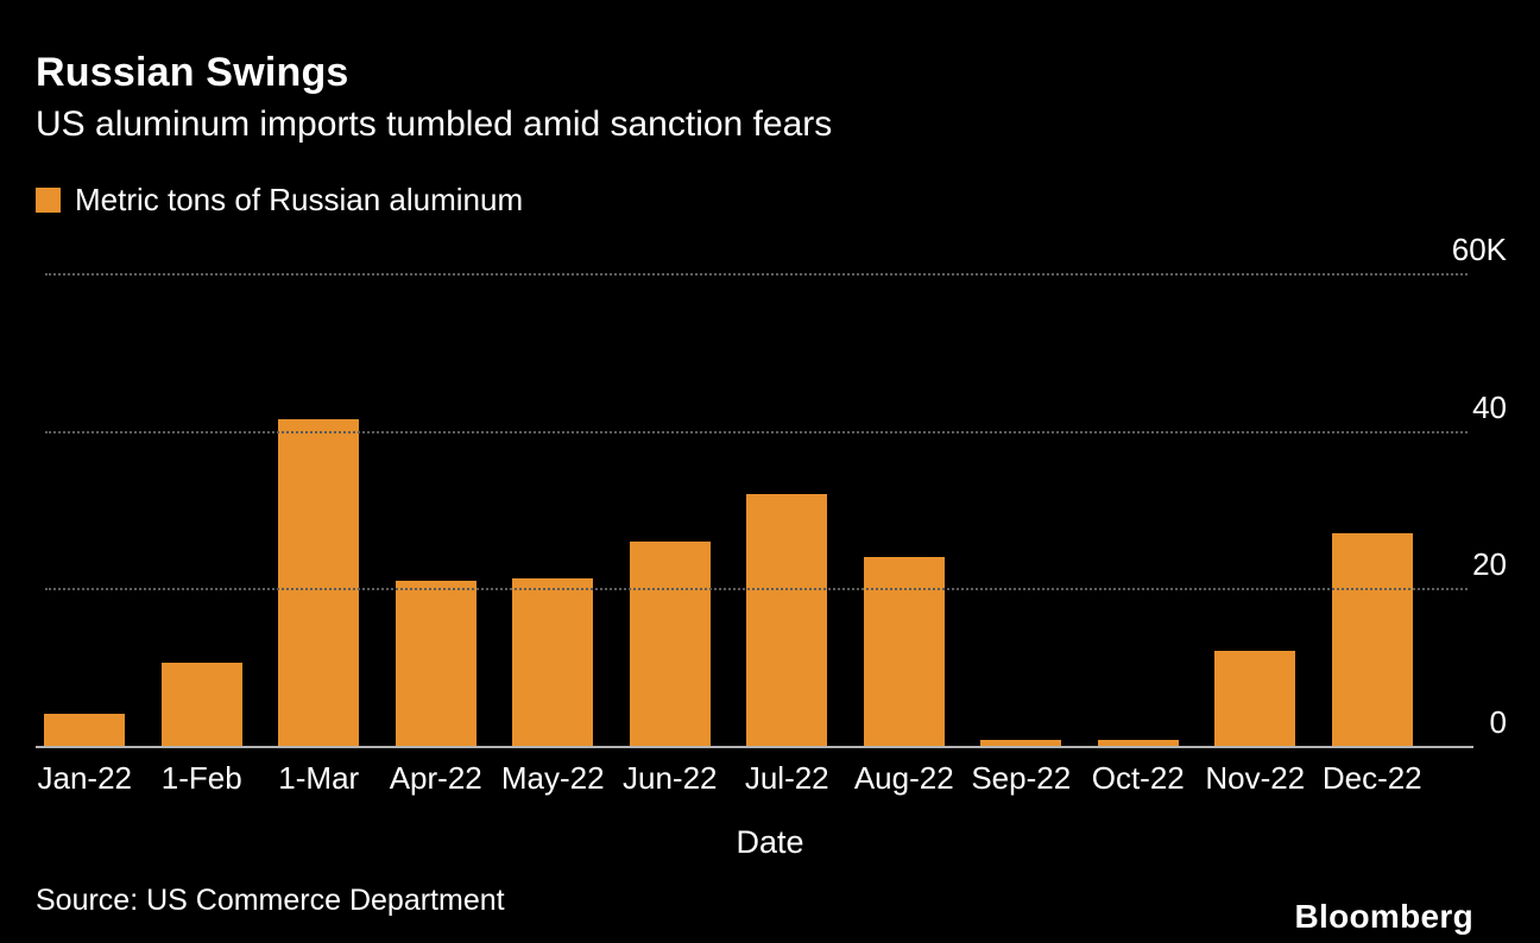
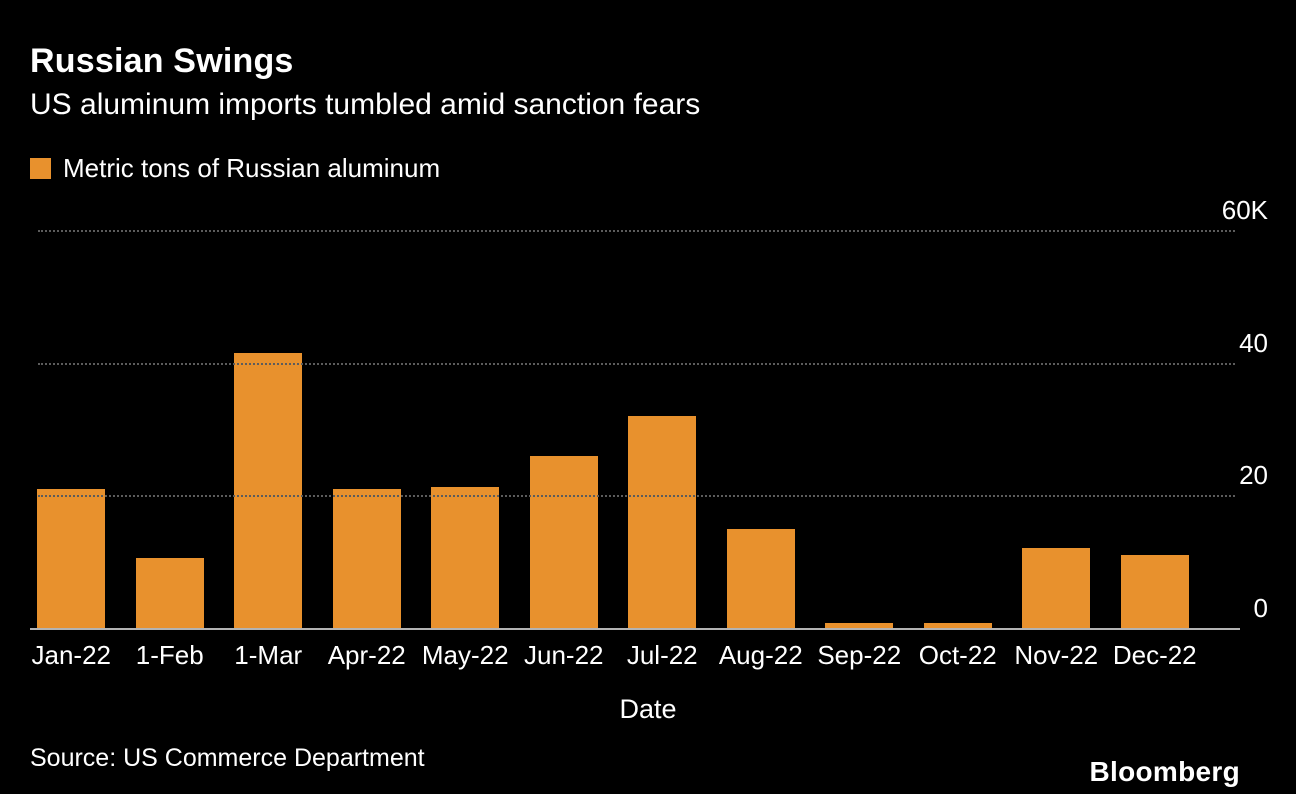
Jan-22: 4K -> 21K
Aug-22: 24K -> 15K
Dec-22: 27K -> 11K
